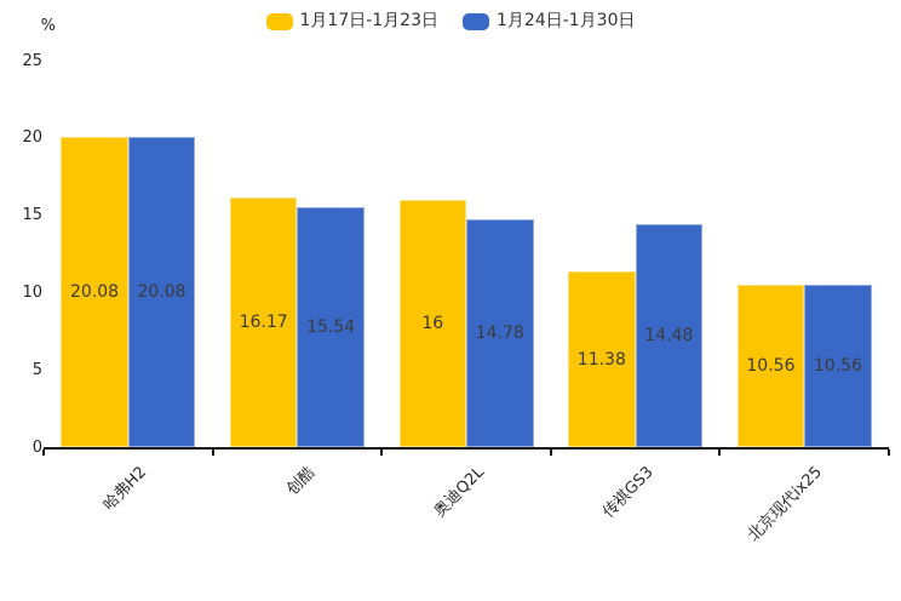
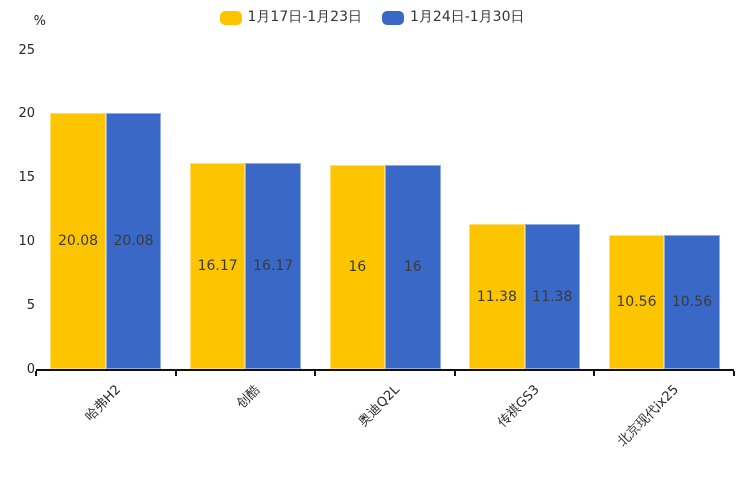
1月24日-1月30日/创酷: 15.54 -> 16.17
1月24日-1月30日/奥迪Q2L: 14.78 -> 16
1月24日-1月30日/传祺GS3: 14.48 -> 11.38
